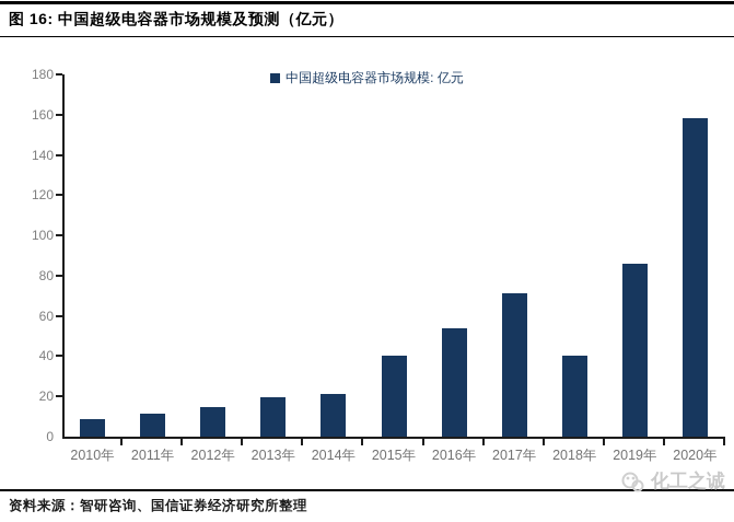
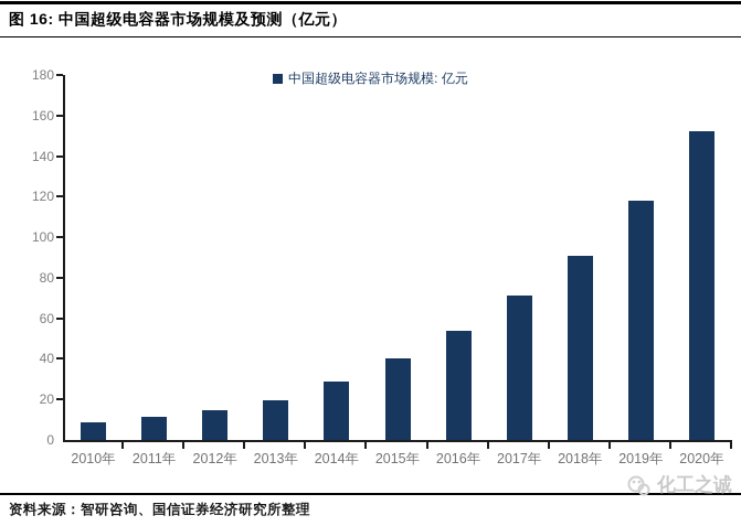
2014年: 21 -> 29
2018年: 40 -> 91
2019年: 86 -> 118
2020年: 158 -> 152
